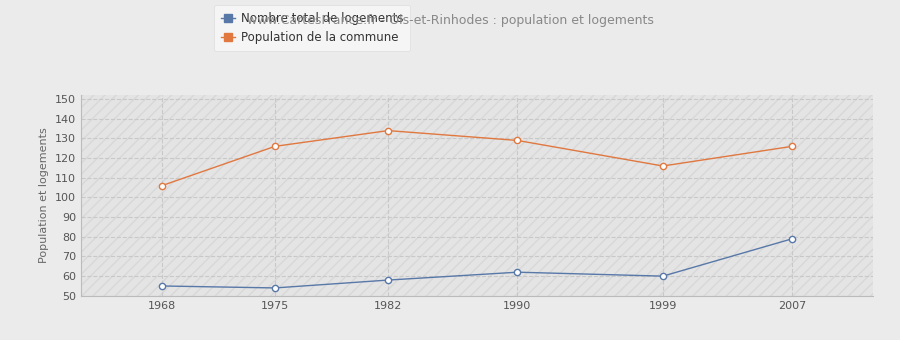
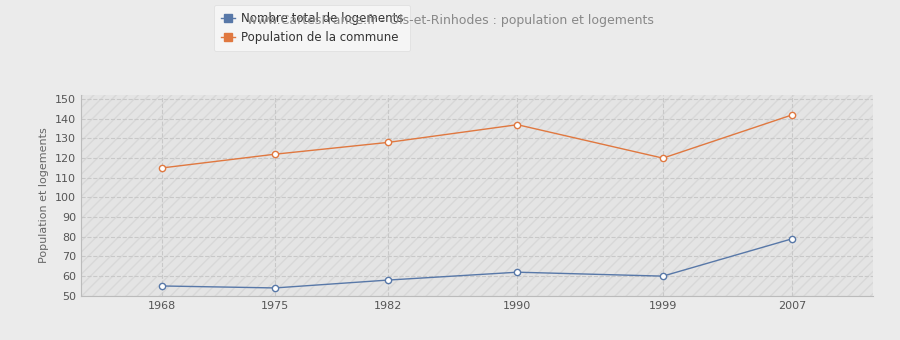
Population de la commune/1968: 106 -> 115
Population de la commune/1975: 126 -> 122
Population de la commune/1982: 134 -> 128
Population de la commune/1990: 129 -> 137
Population de la commune/1999: 116 -> 120
Population de la commune/2007: 126 -> 142
